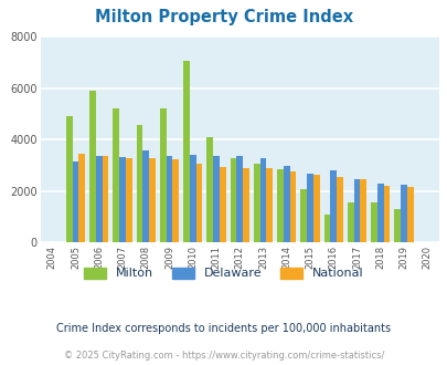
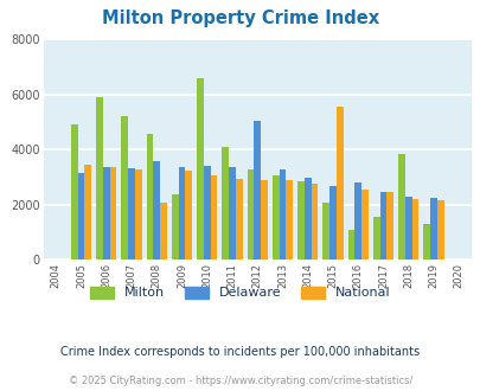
National/2008: 3300 -> 2100
Milton/2009: 5200 -> 2400
Milton/2010: 7050 -> 6600
Delaware/2012: 3380 -> 5050
National/2015: 2620 -> 5550
Milton/2018: 1570 -> 3850
